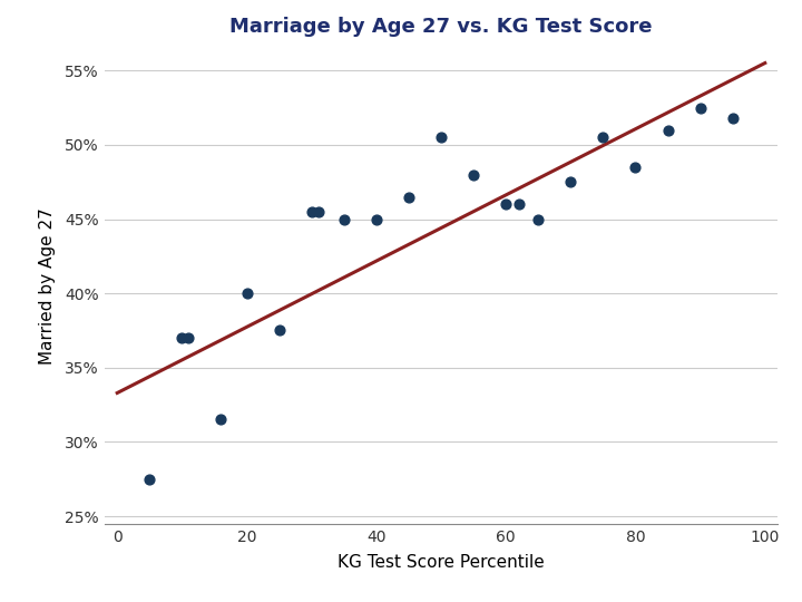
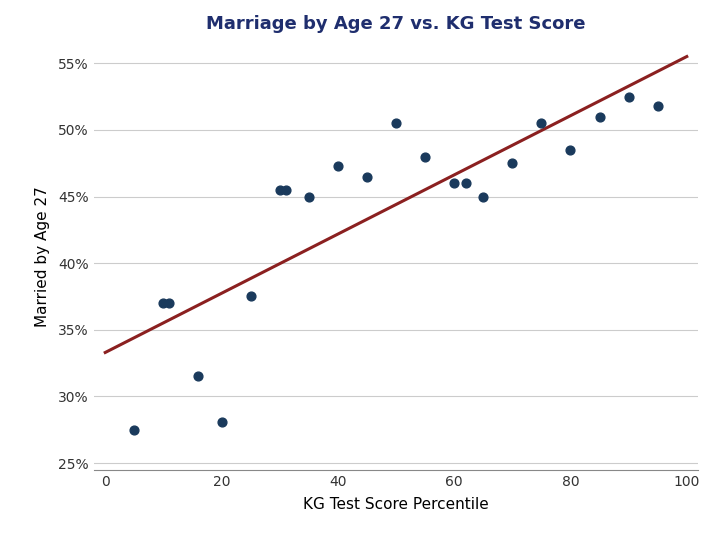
20: 40.0% -> 28.1%
40: 45.0% -> 47.3%
